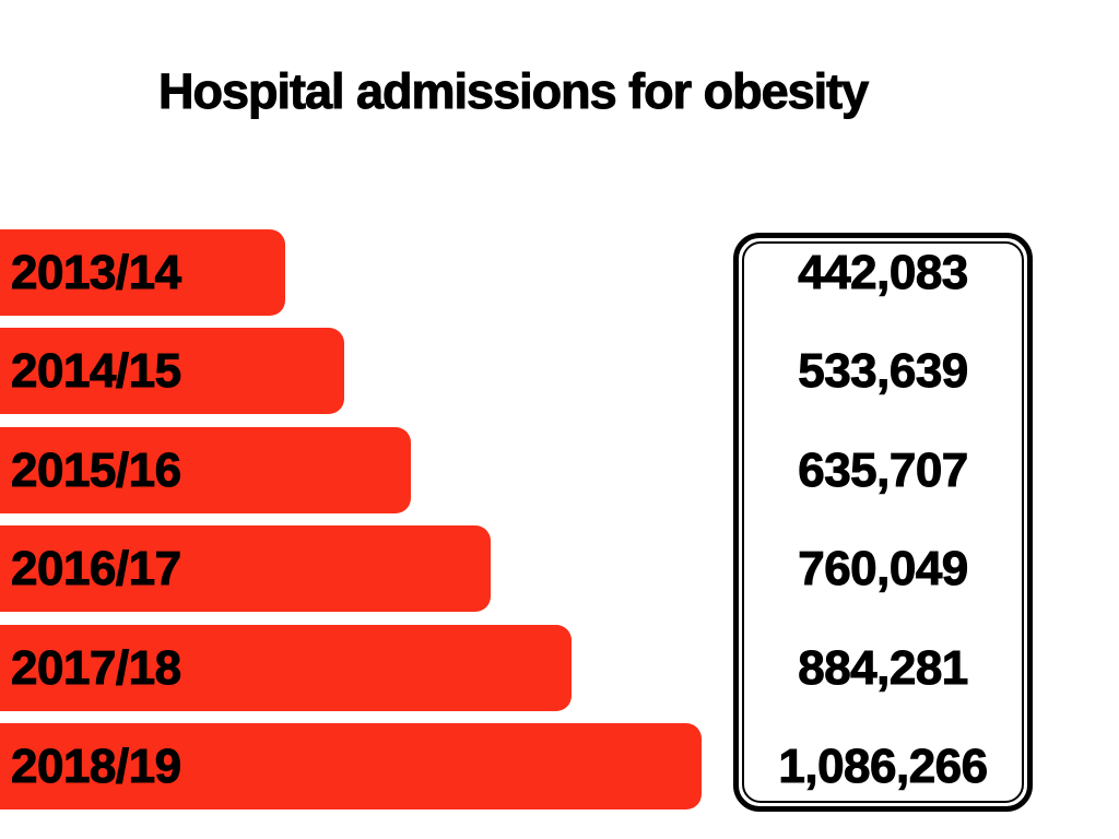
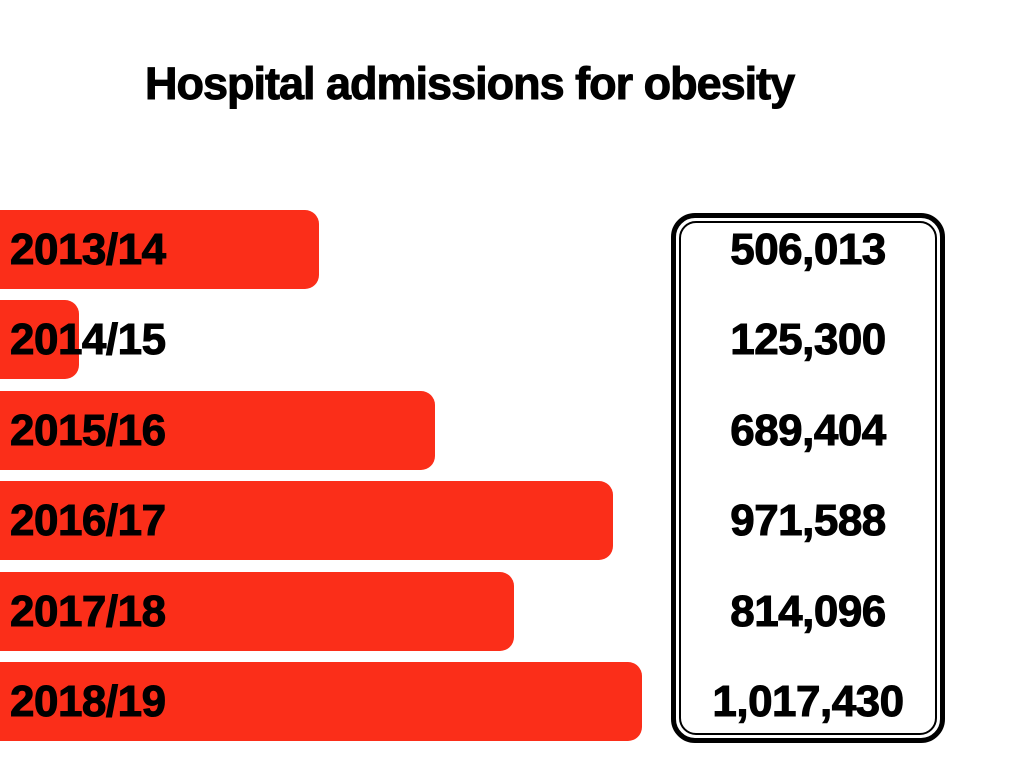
2013/14: 442,083 -> 506,013
2014/15: 533,639 -> 125,300
2015/16: 635,707 -> 689,404
2016/17: 760,049 -> 971,588
2017/18: 884,281 -> 814,096
2018/19: 1,086,266 -> 1,017,430
